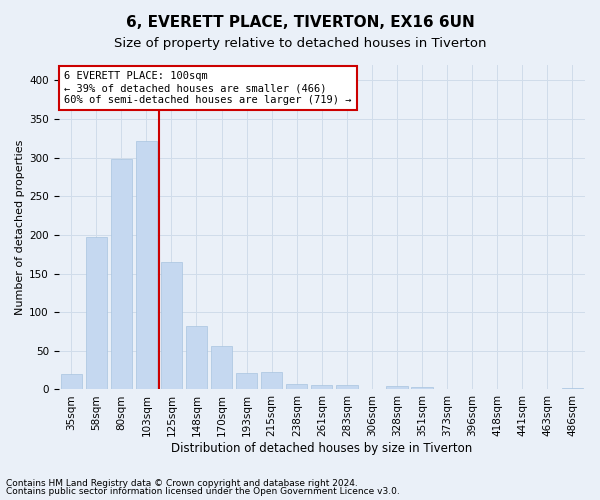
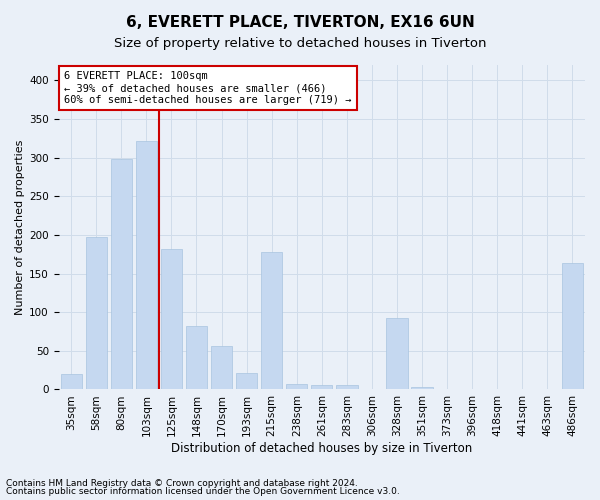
125sqm: 165 -> 182
215sqm: 23 -> 178
328sqm: 4 -> 92
486sqm: 2 -> 164
